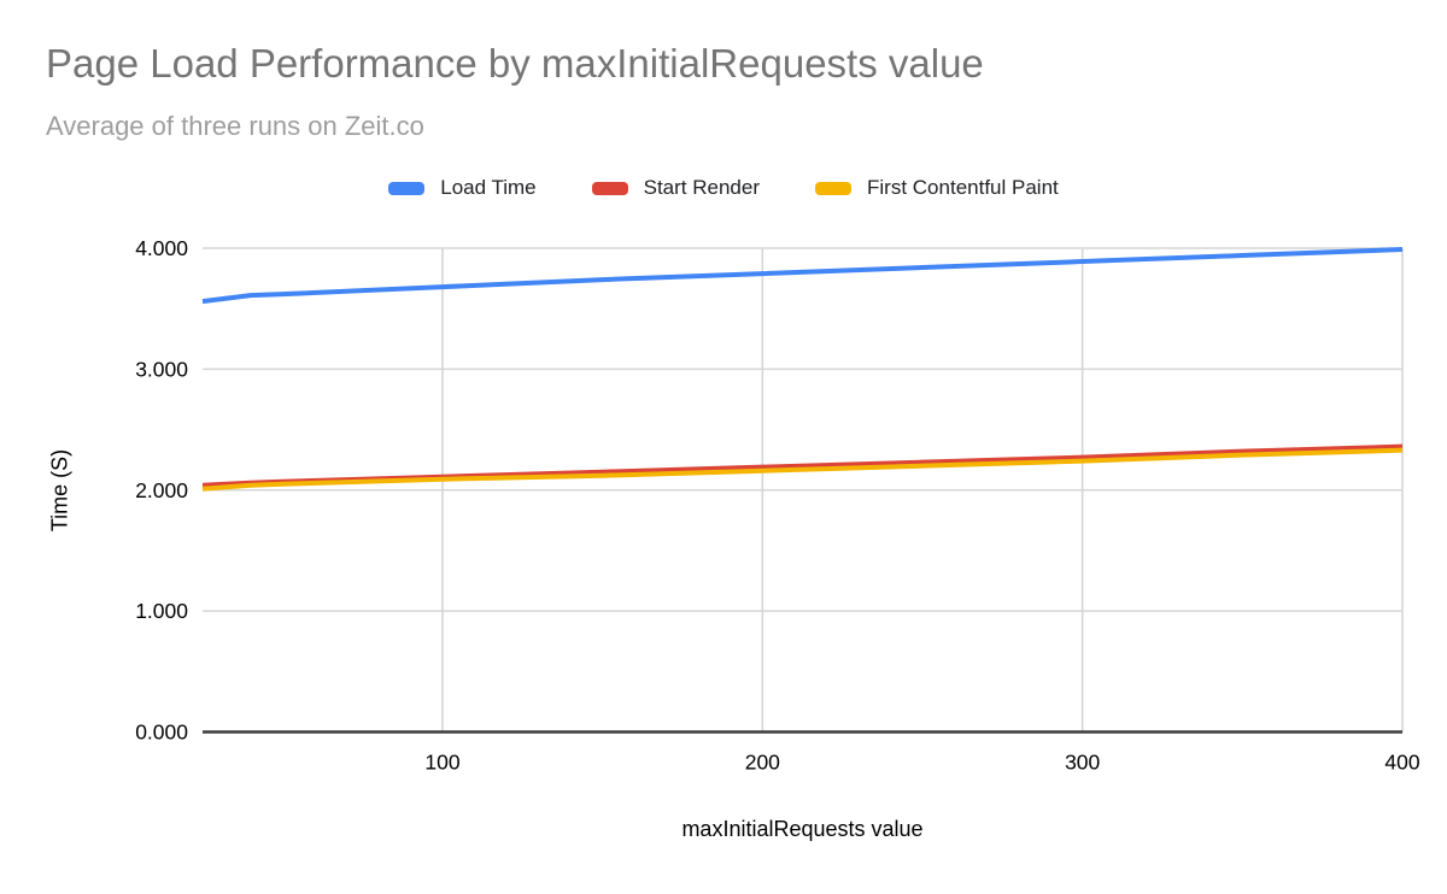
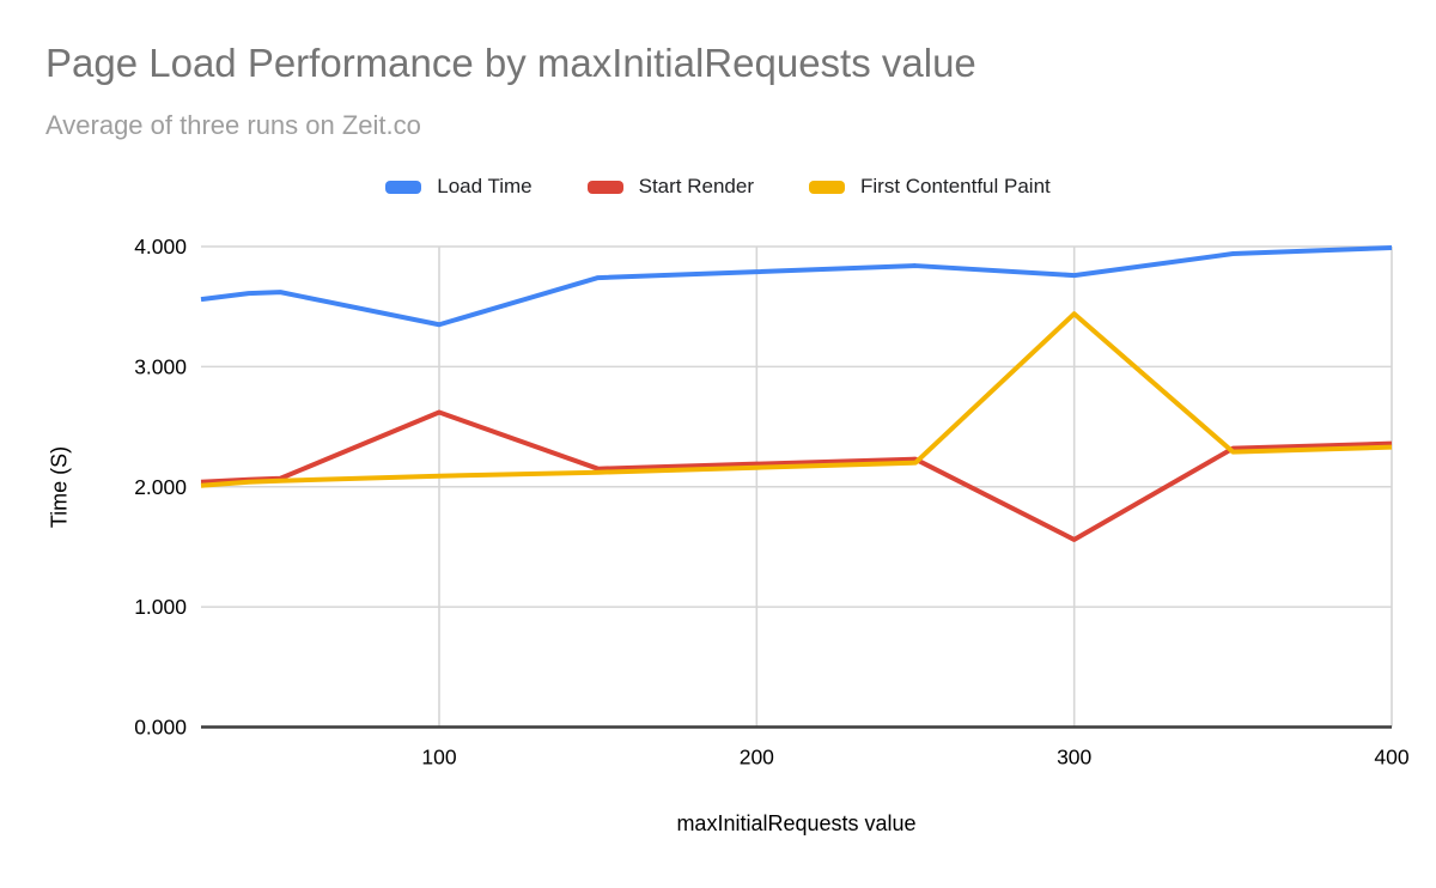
Load Time/100: 3.68 -> 3.35
Start Render/100: 2.11 -> 2.62
Load Time/300: 3.89 -> 3.76
Start Render/300: 2.27 -> 1.56
First Contentful Paint/300: 2.24 -> 3.44
